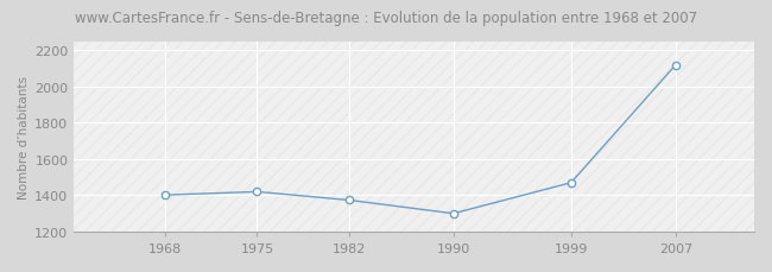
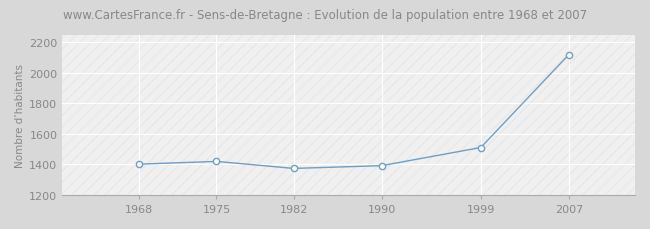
1990: 1300 -> 1390
1999: 1470 -> 1510
